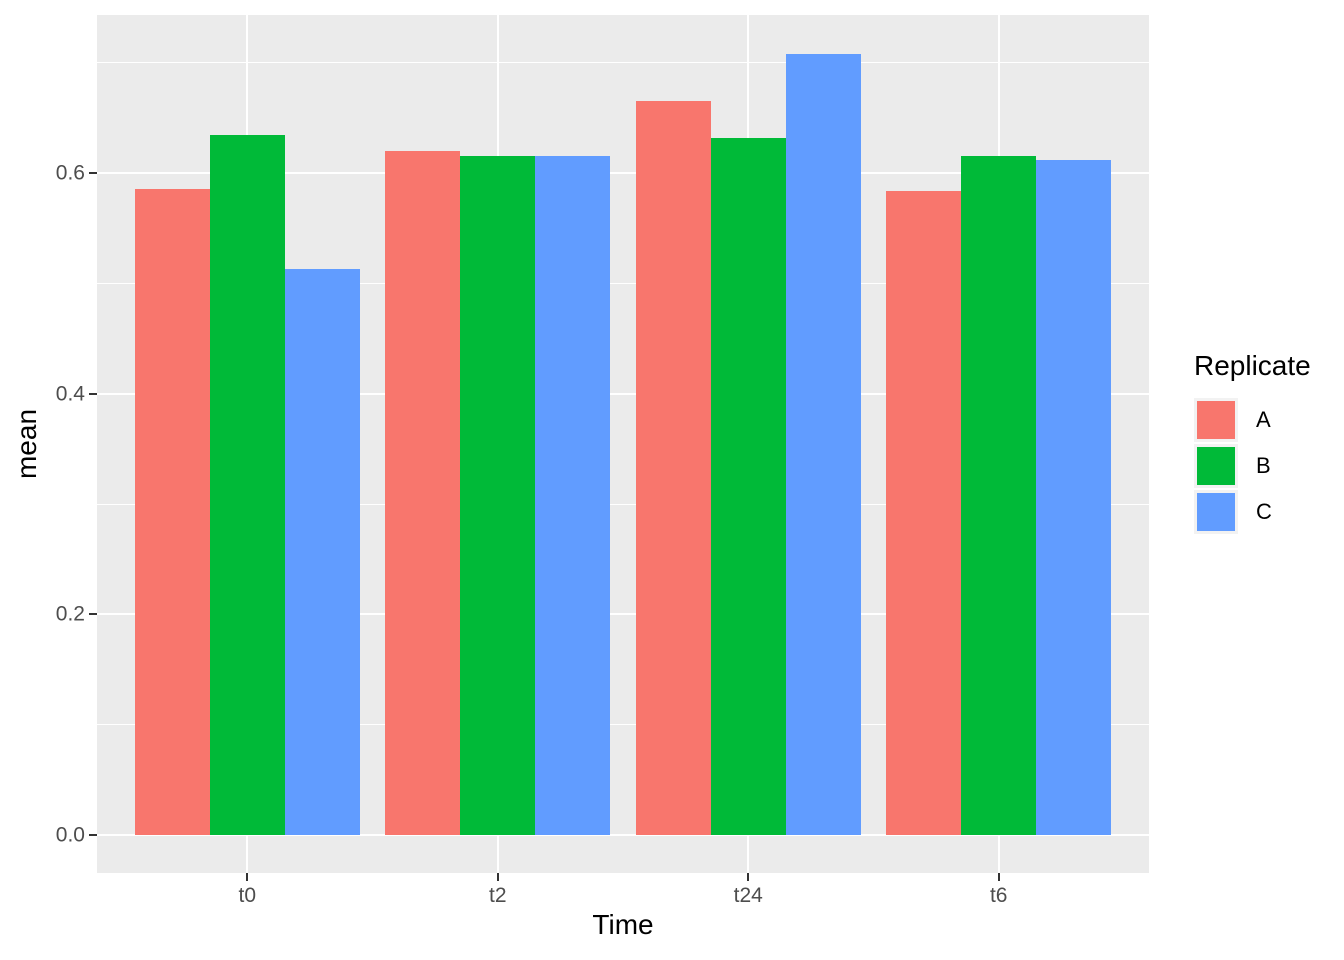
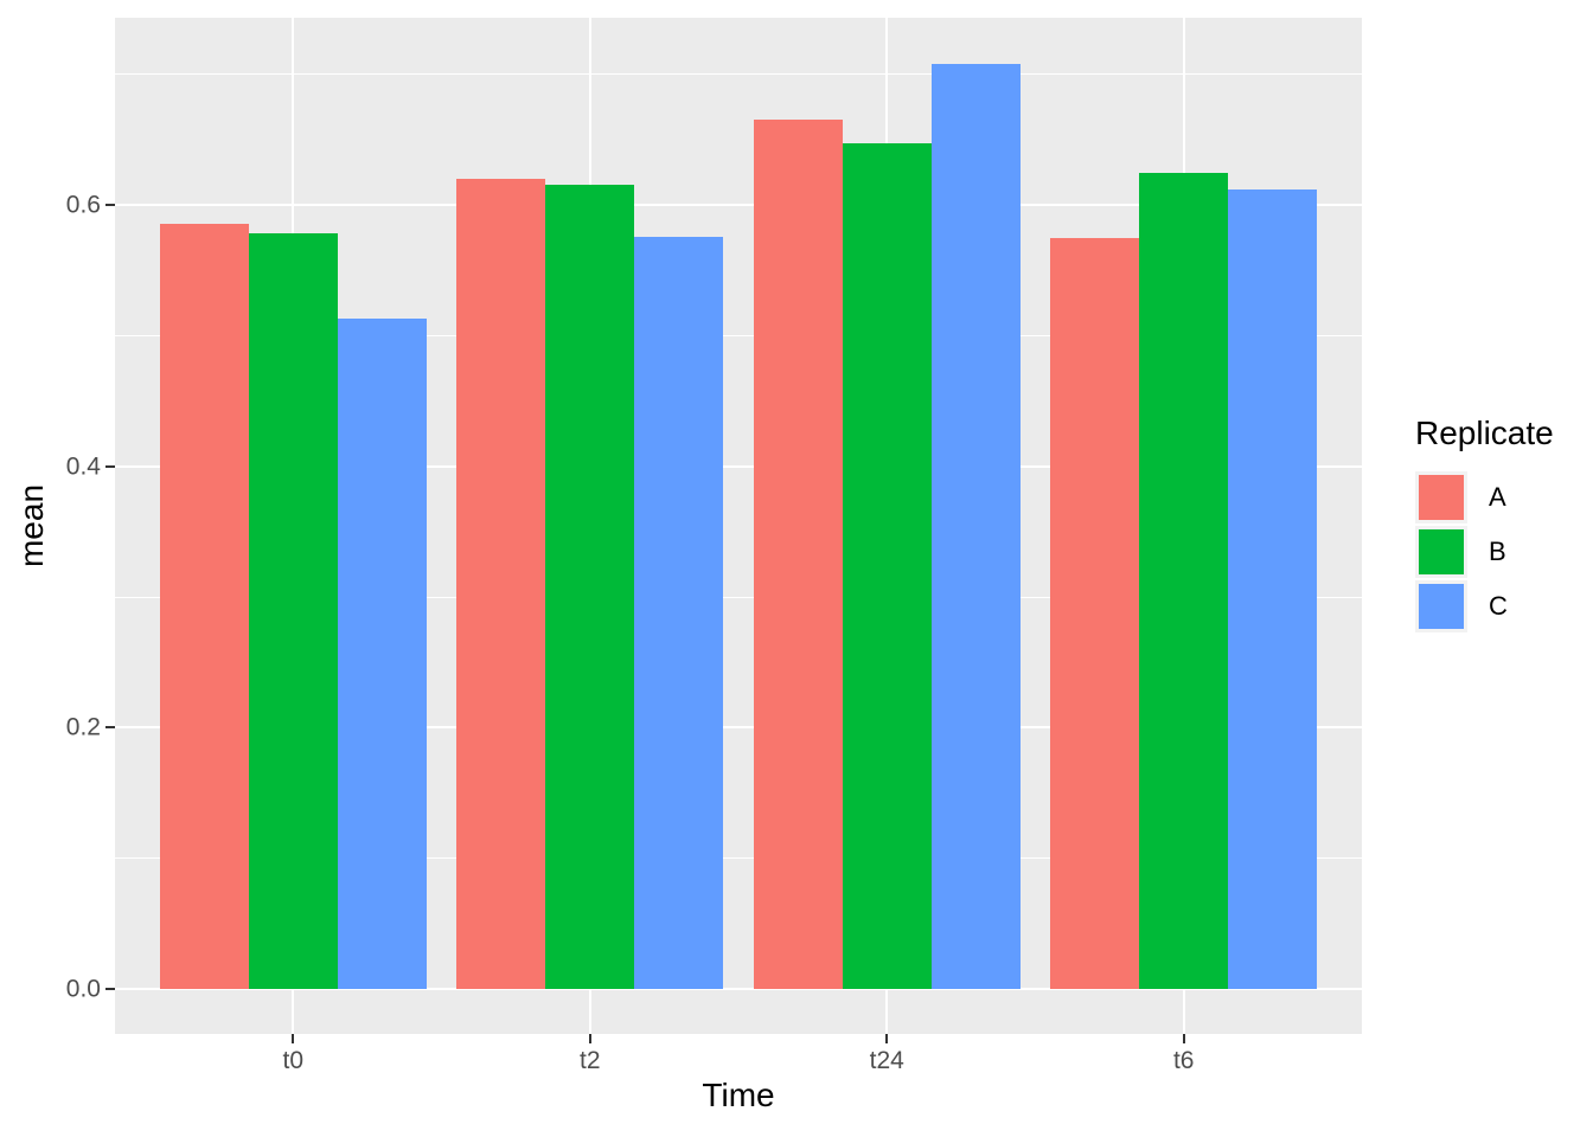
B/t0: 0.635 -> 0.578
C/t2: 0.616 -> 0.576
B/t24: 0.632 -> 0.647
A/t6: 0.584 -> 0.575
B/t6: 0.616 -> 0.625
